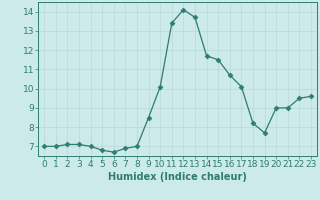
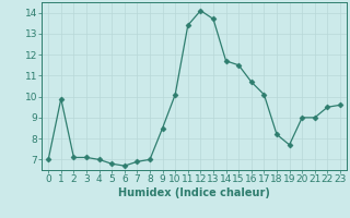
1: 7.0 -> 9.9
